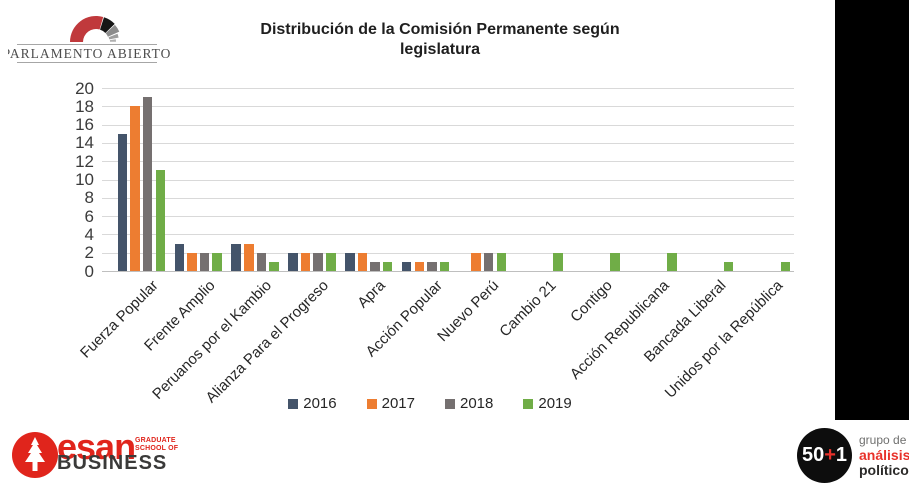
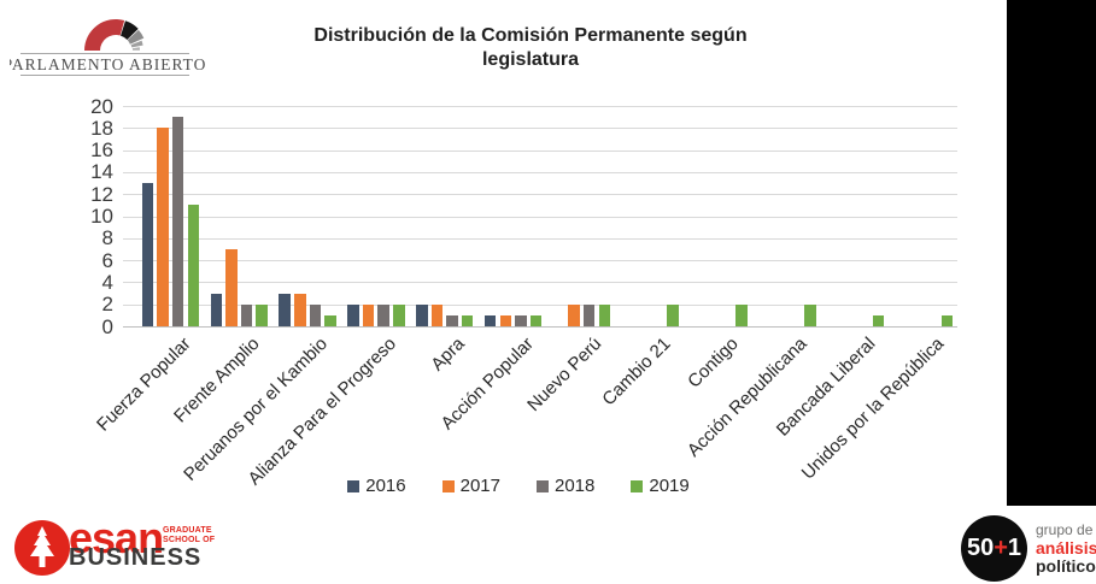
2016/Fuerza Popular: 15 -> 13
2017/Frente Amplio: 2 -> 7
